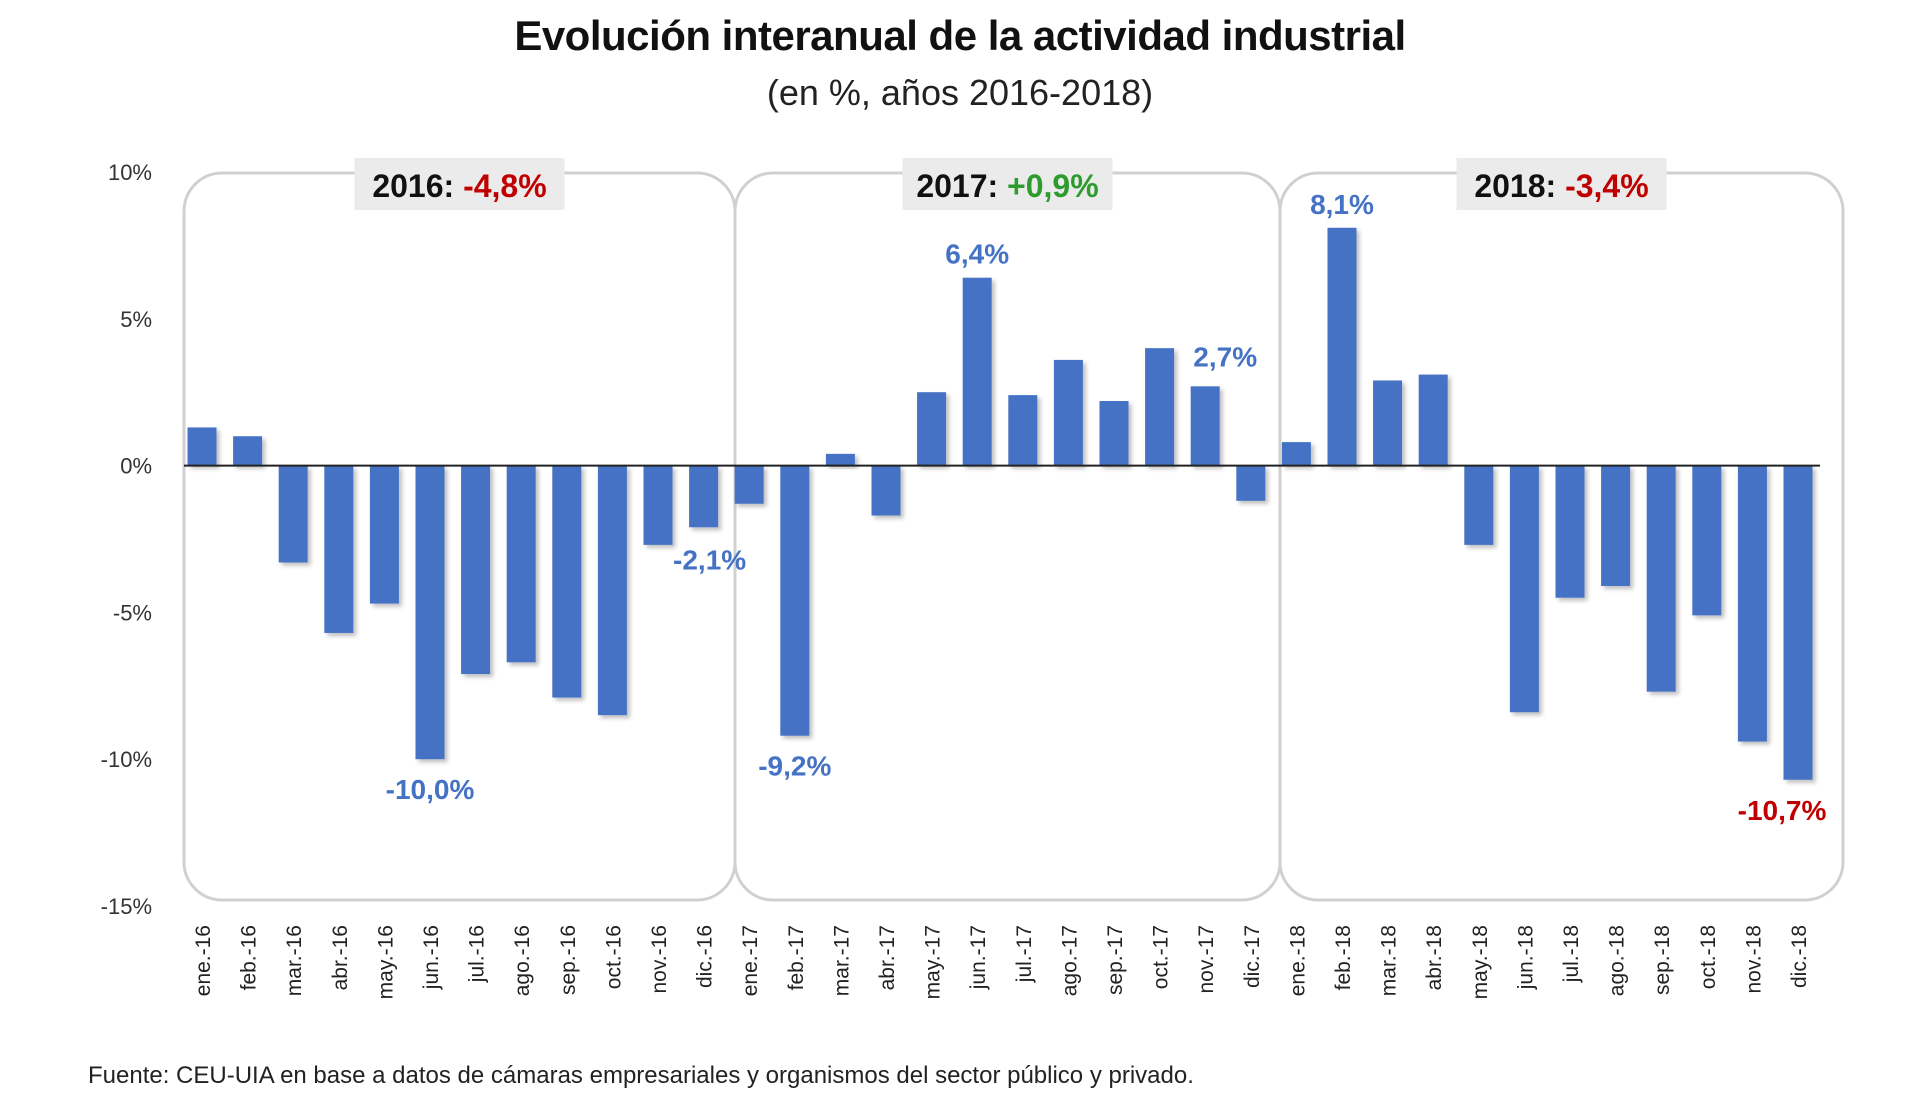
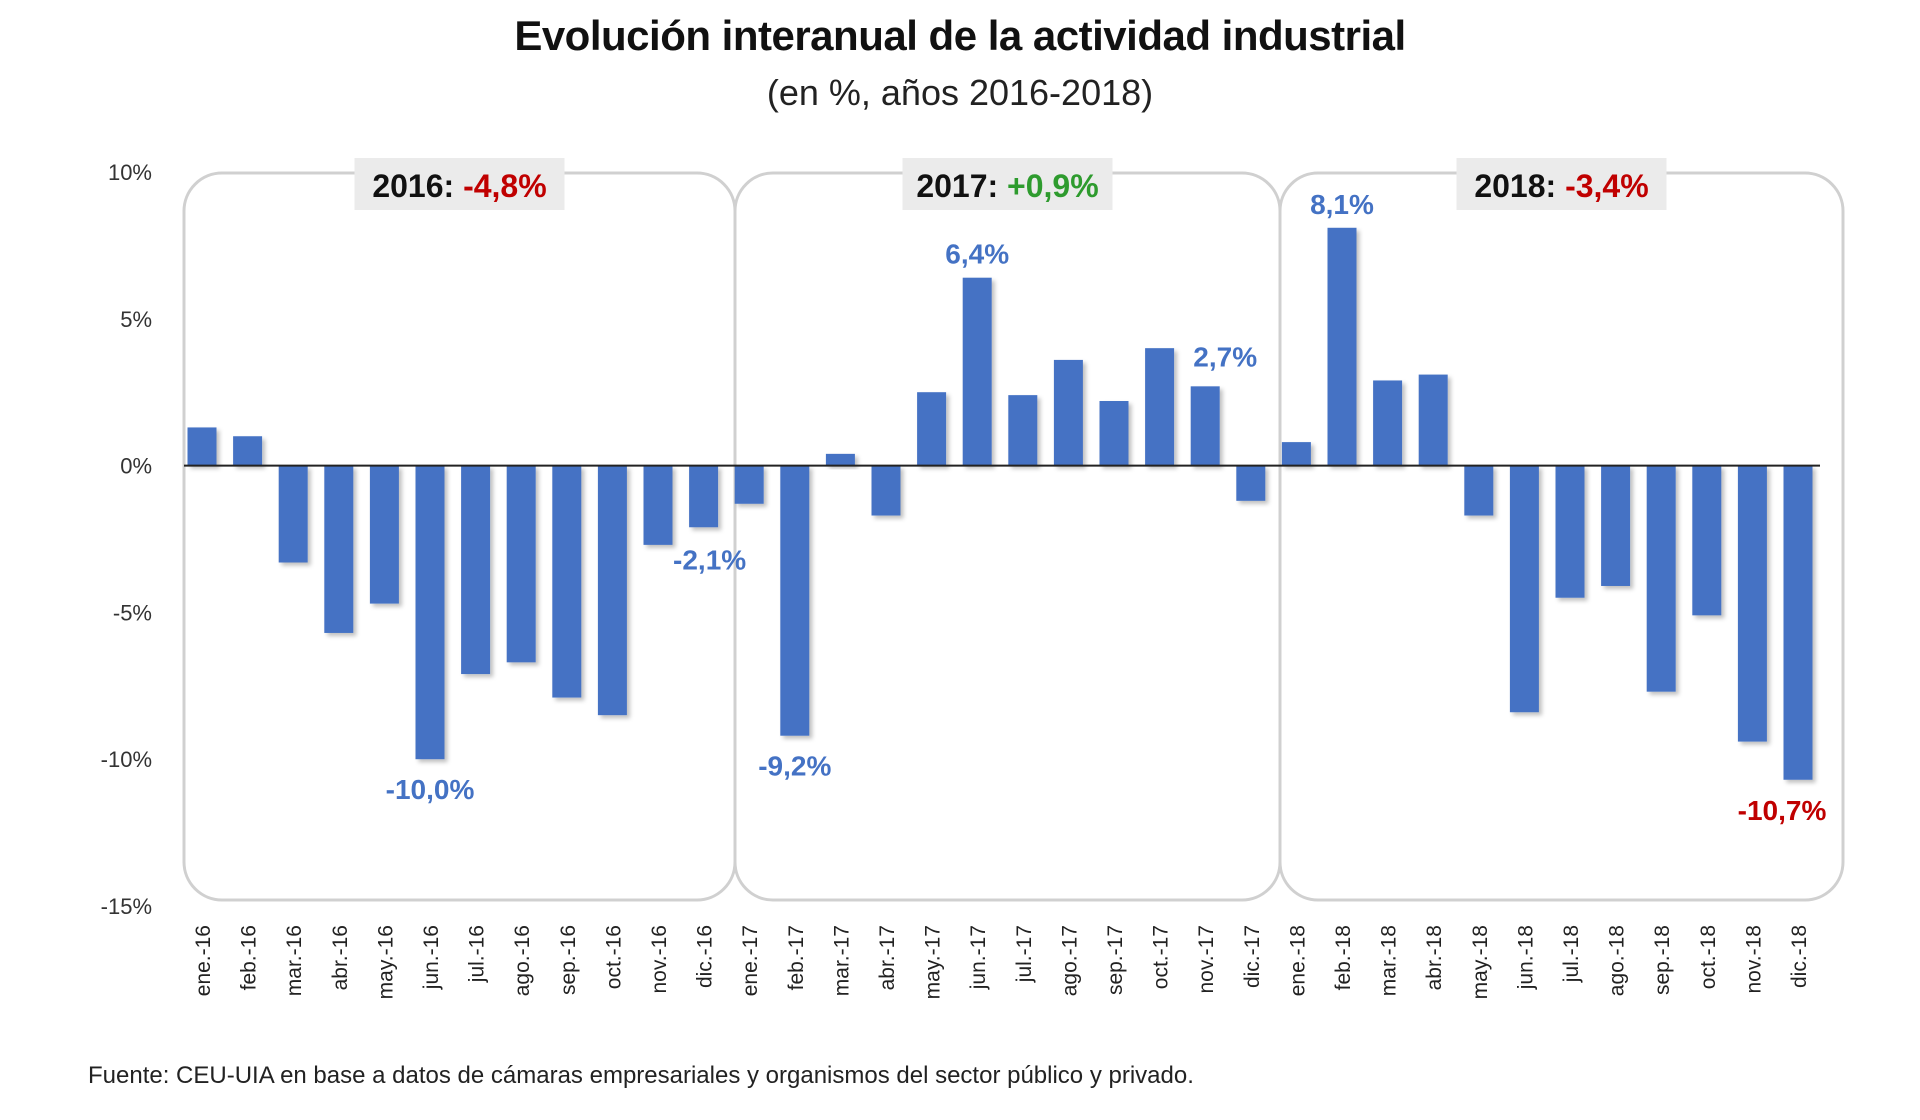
may.-18: -2.7% -> -1.7%
